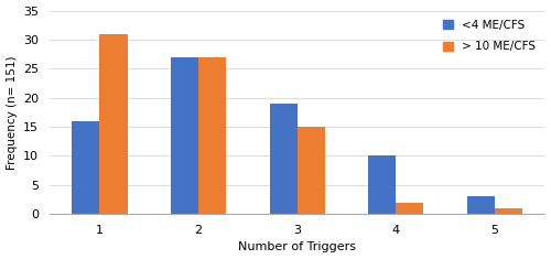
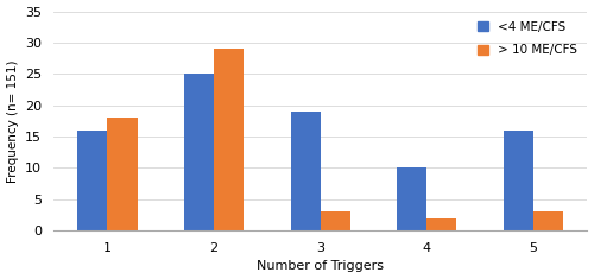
> 10 ME/CFS/1: 31 -> 18
<4 ME/CFS/2: 27 -> 25
> 10 ME/CFS/2: 27 -> 29
> 10 ME/CFS/3: 15 -> 3
<4 ME/CFS/5: 3 -> 16
> 10 ME/CFS/5: 1 -> 3
